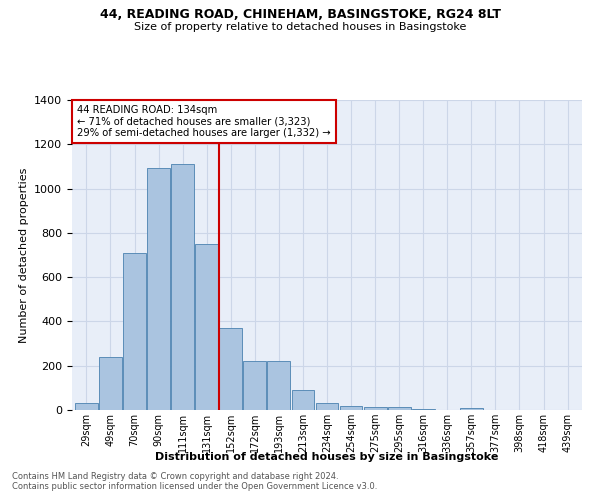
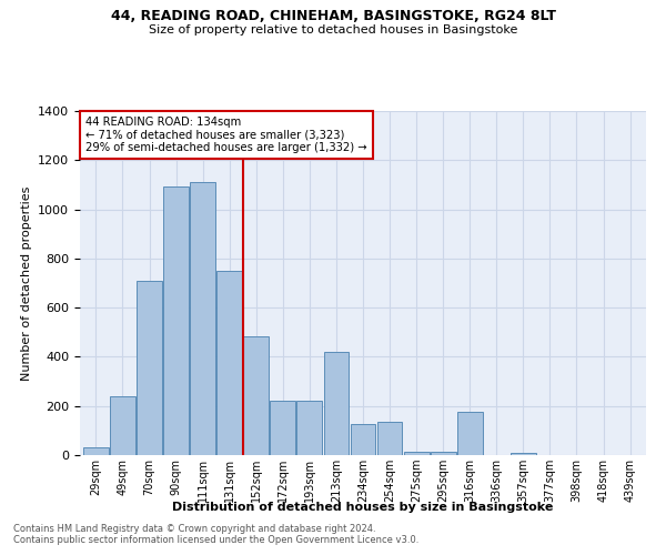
152sqm: 370 -> 485
213sqm: 90 -> 420
234sqm: 30 -> 125
254sqm: 20 -> 135
316sqm: 5 -> 175
